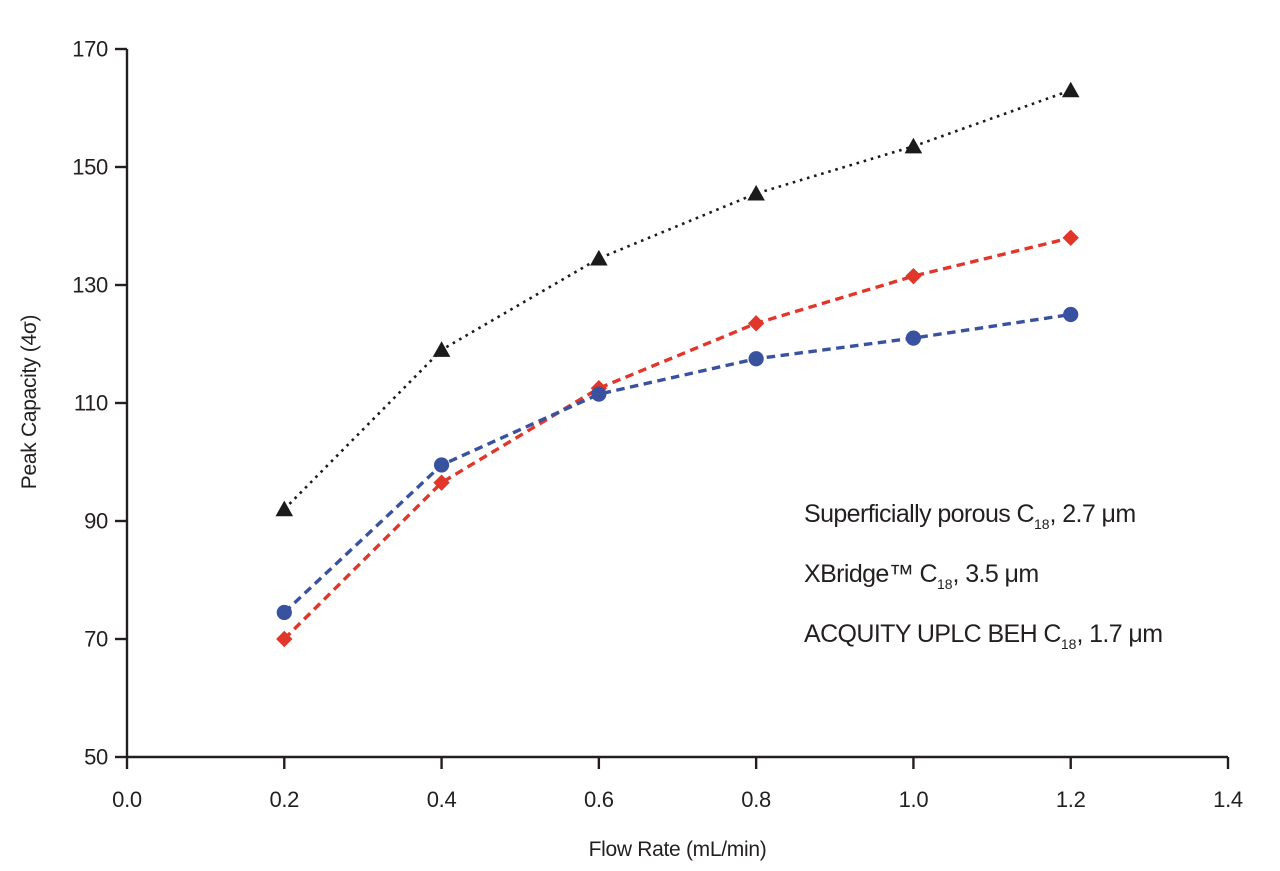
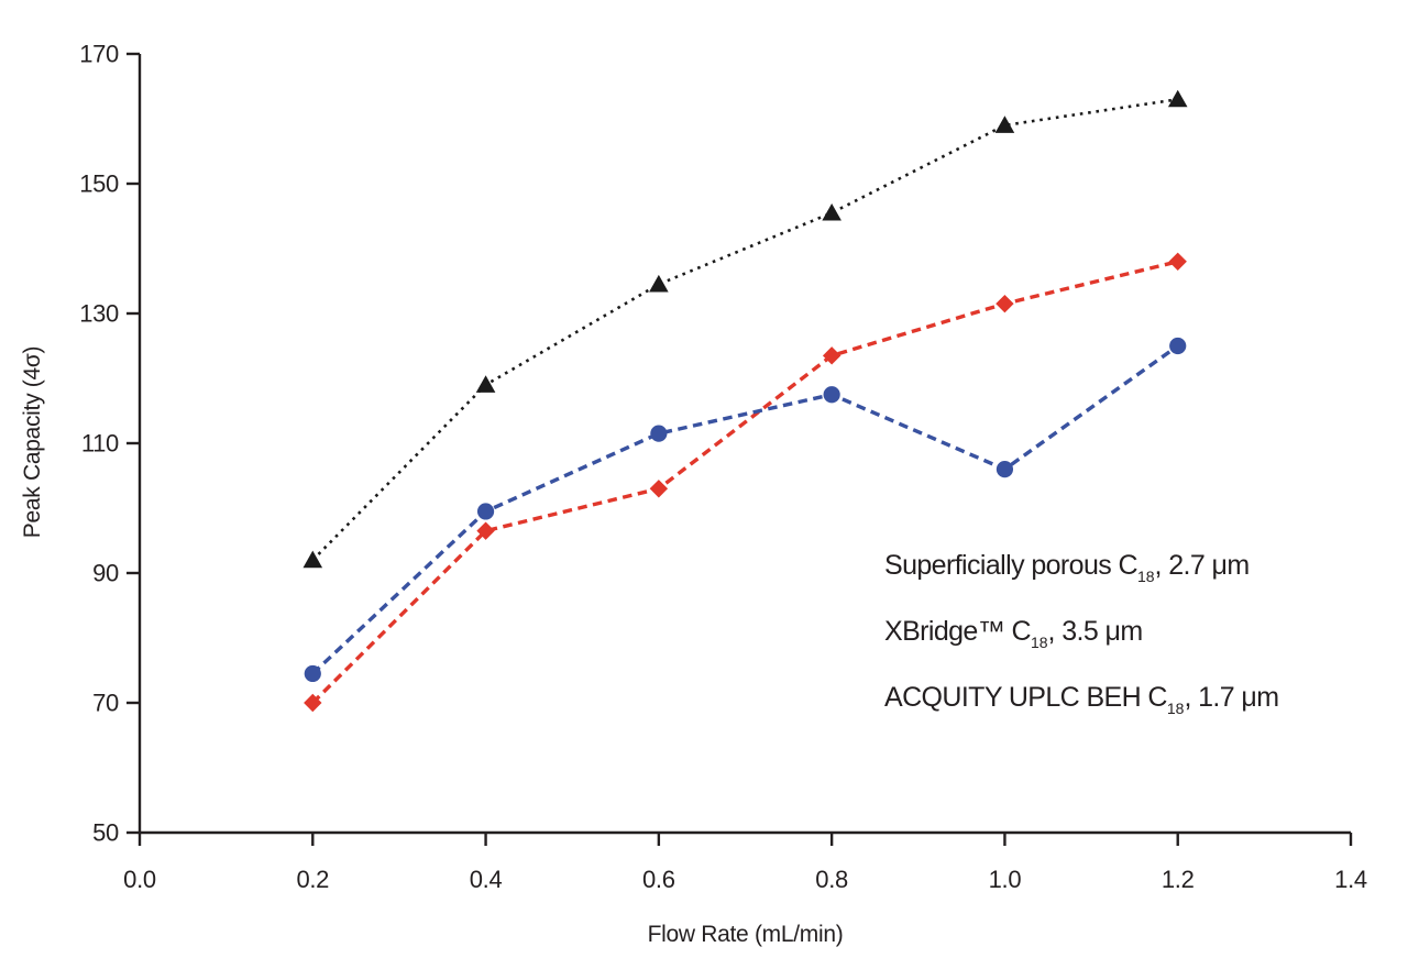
XBridge™ C18, 3.5 μm/0.6: 112 -> 103
Superficially porous C18, 2.7 μm/1.0: 154 -> 159
ACQUITY UPLC BEH C18, 1.7 μm/1.0: 121 -> 106
